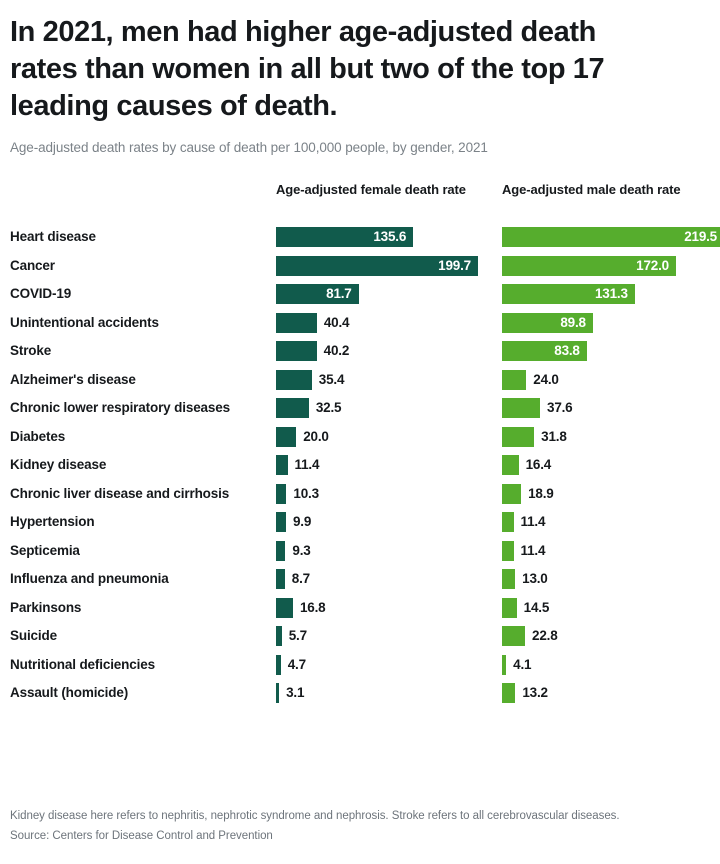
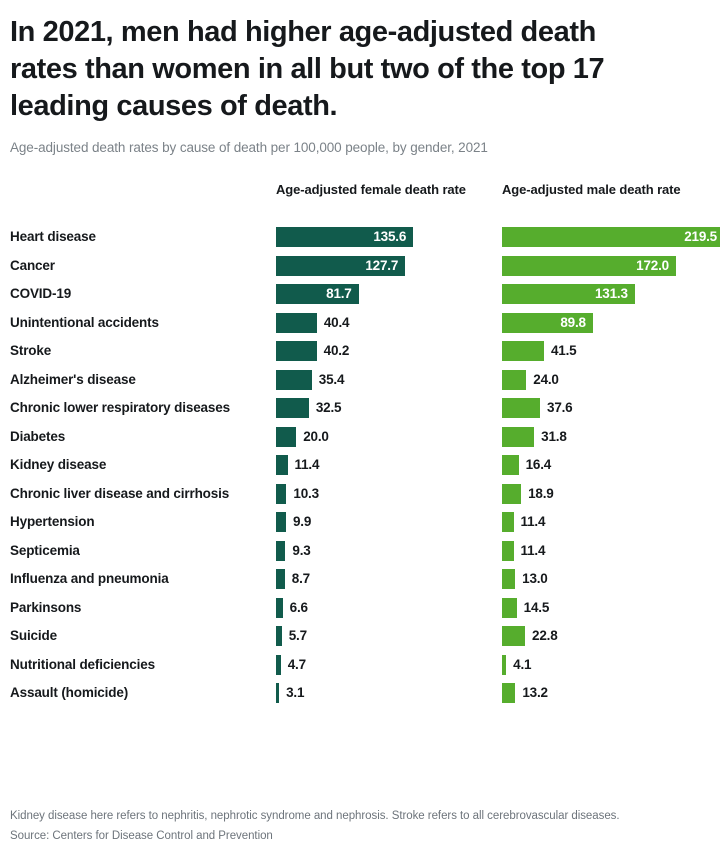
Age-adjusted female death rate/Cancer: 199.7 -> 127.7
Age-adjusted male death rate/Stroke: 83.8 -> 41.5
Age-adjusted female death rate/Parkinsons: 16.8 -> 6.6
